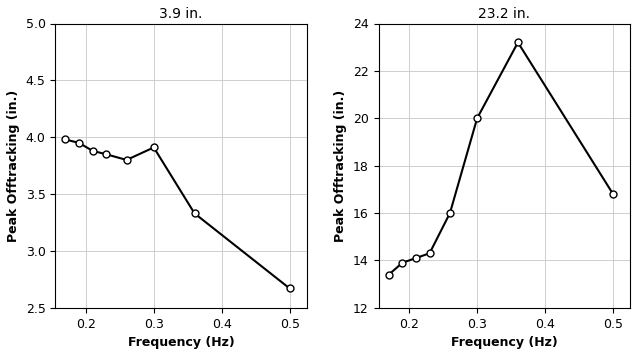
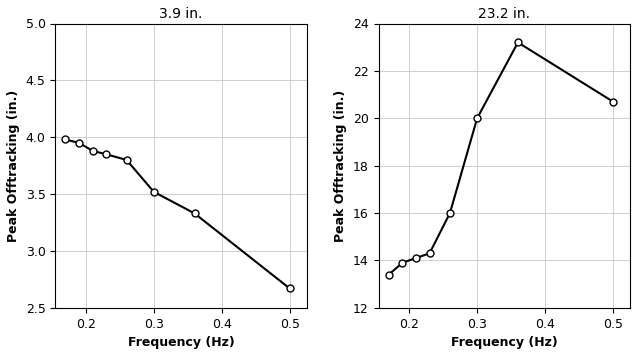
3.9 in./0.3: 3.91 -> 3.52
23.2 in./0.5: 16.8 -> 20.7
